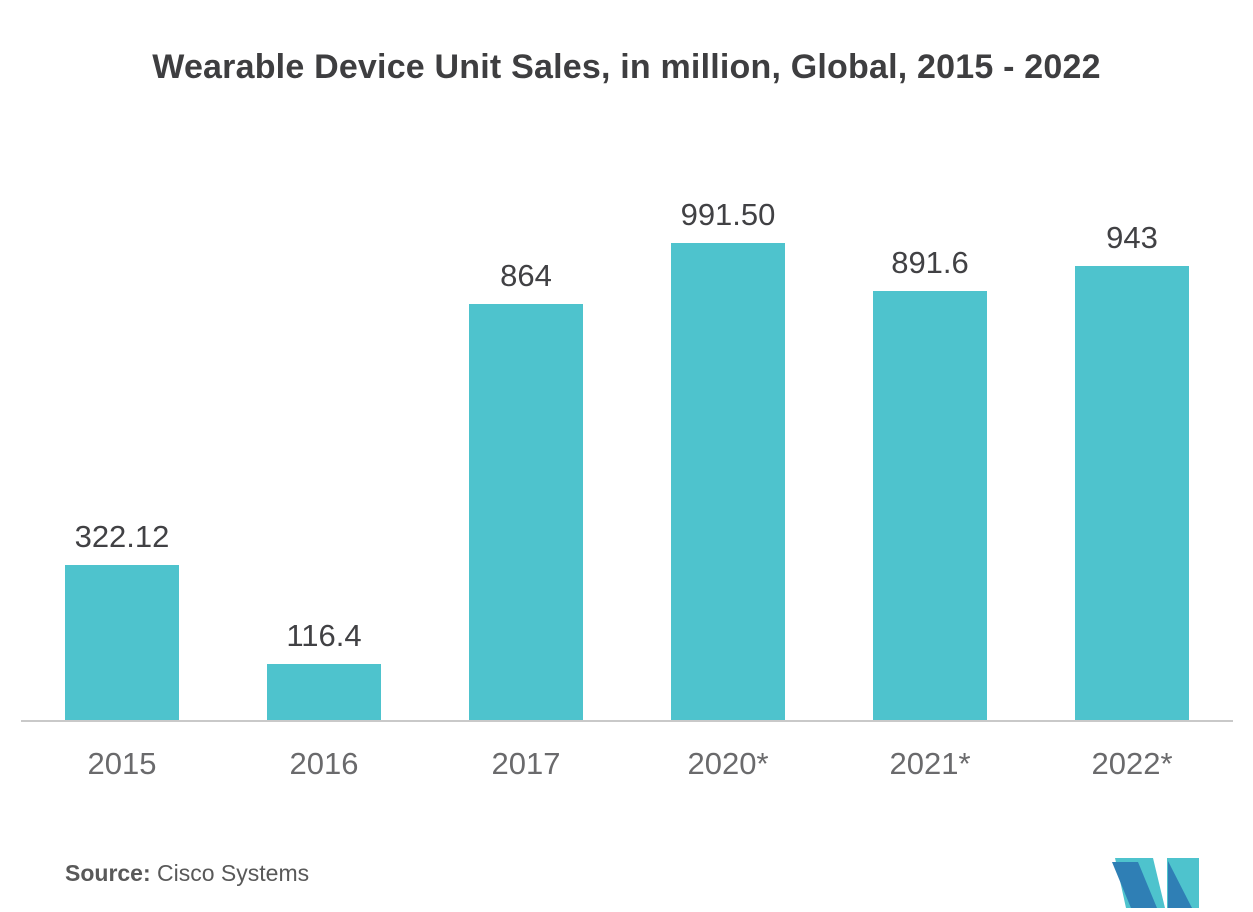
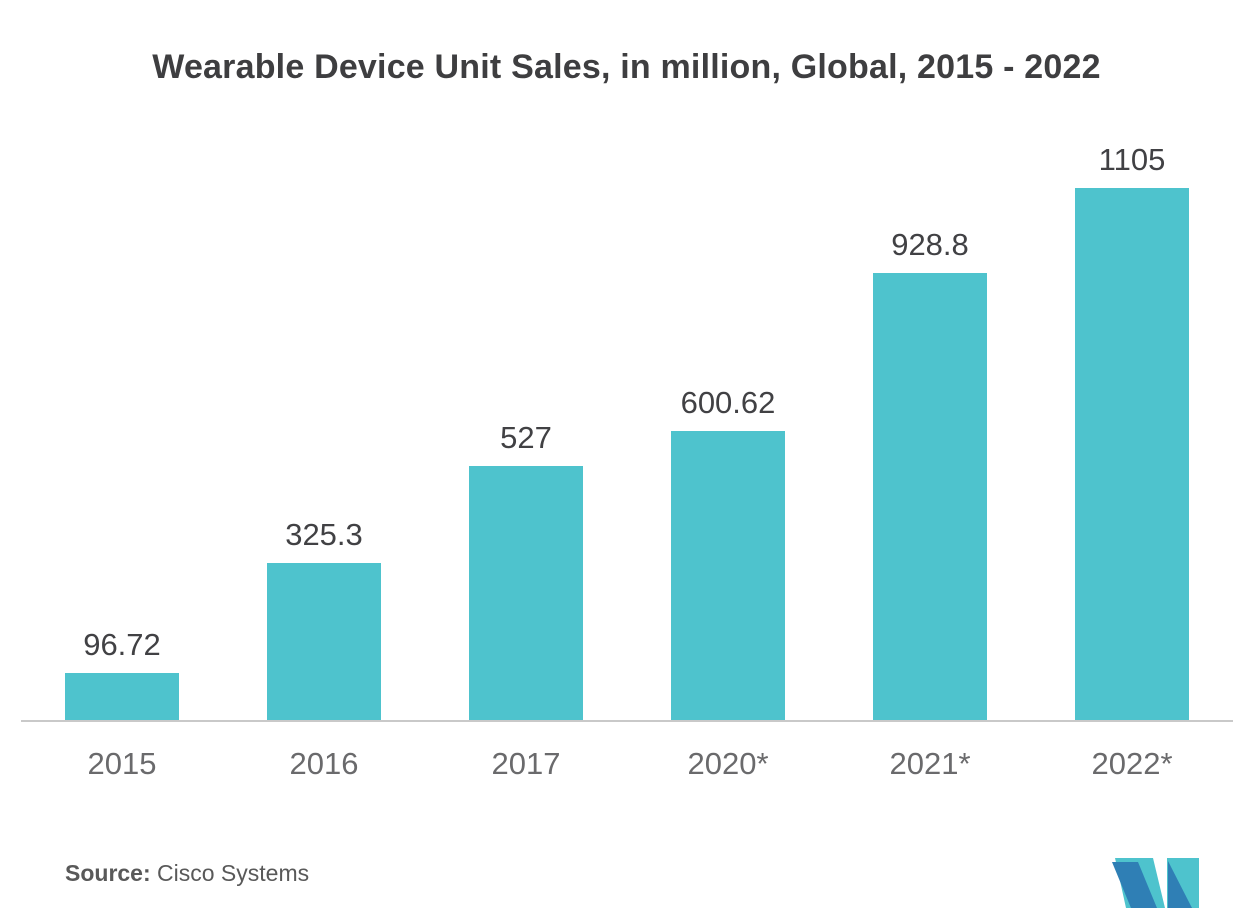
2015: 322.12 -> 96.72
2016: 116.4 -> 325.3
2017: 864 -> 527
2020*: 991.50 -> 600.62
2021*: 891.6 -> 928.8
2022*: 943 -> 1105
